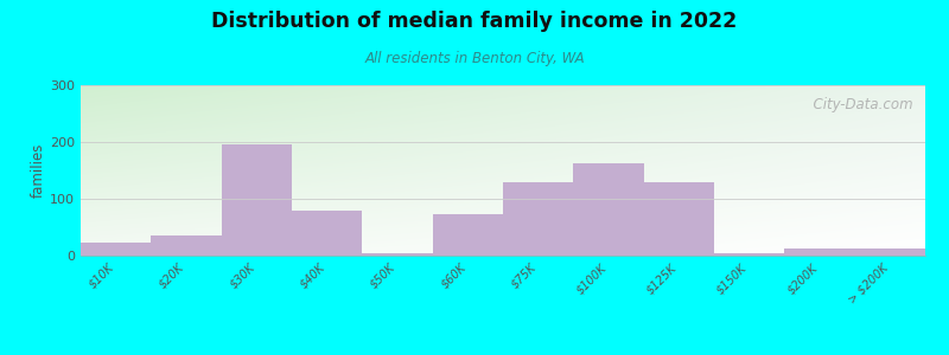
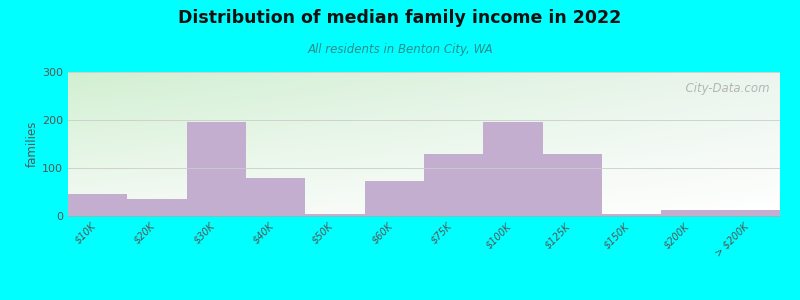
$10K: 22 -> 45
$100K: 162 -> 195
